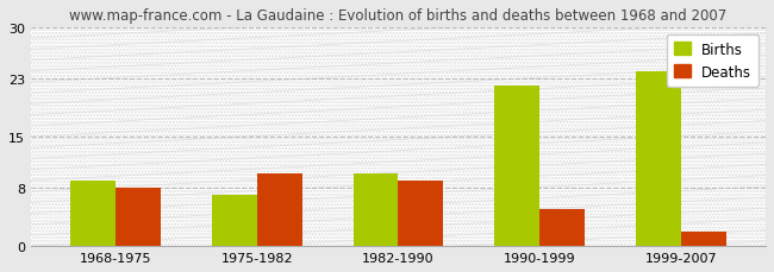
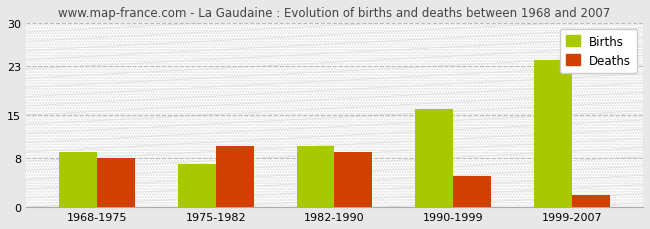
Births/1990-1999: 22 -> 16
